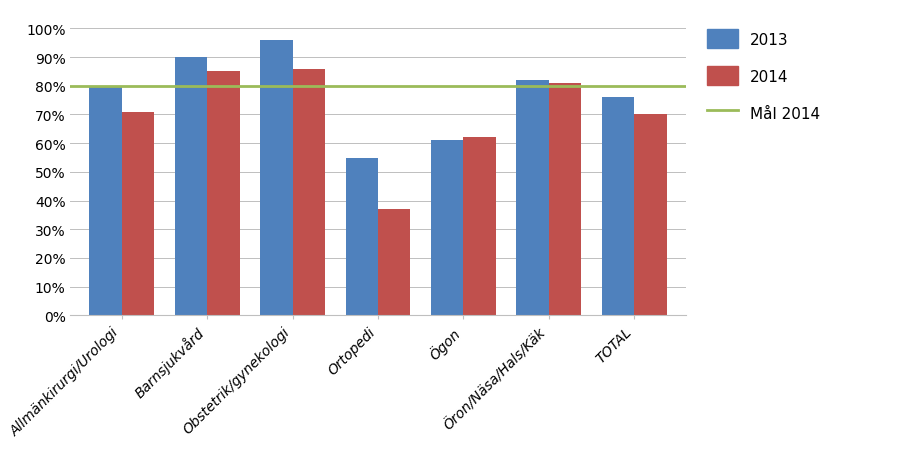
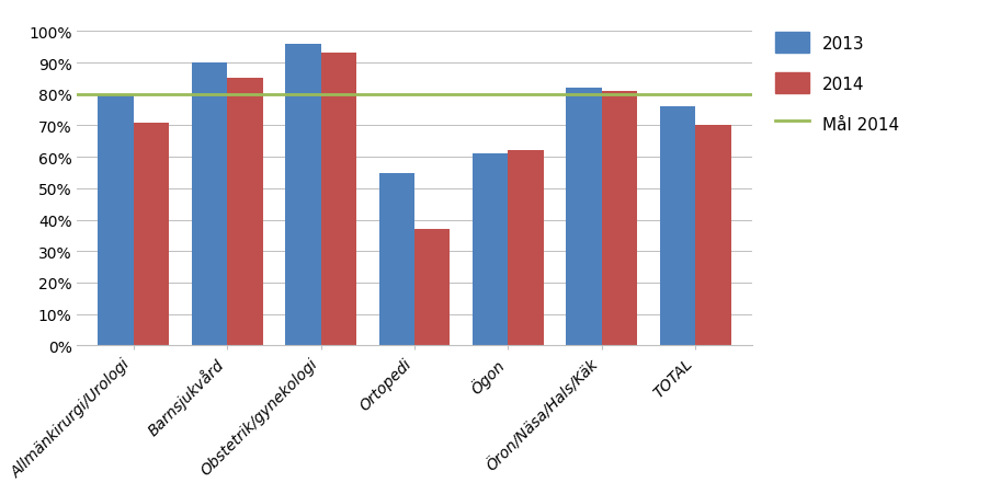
2014/Obstetrik/gynekologi: 86% -> 93%
